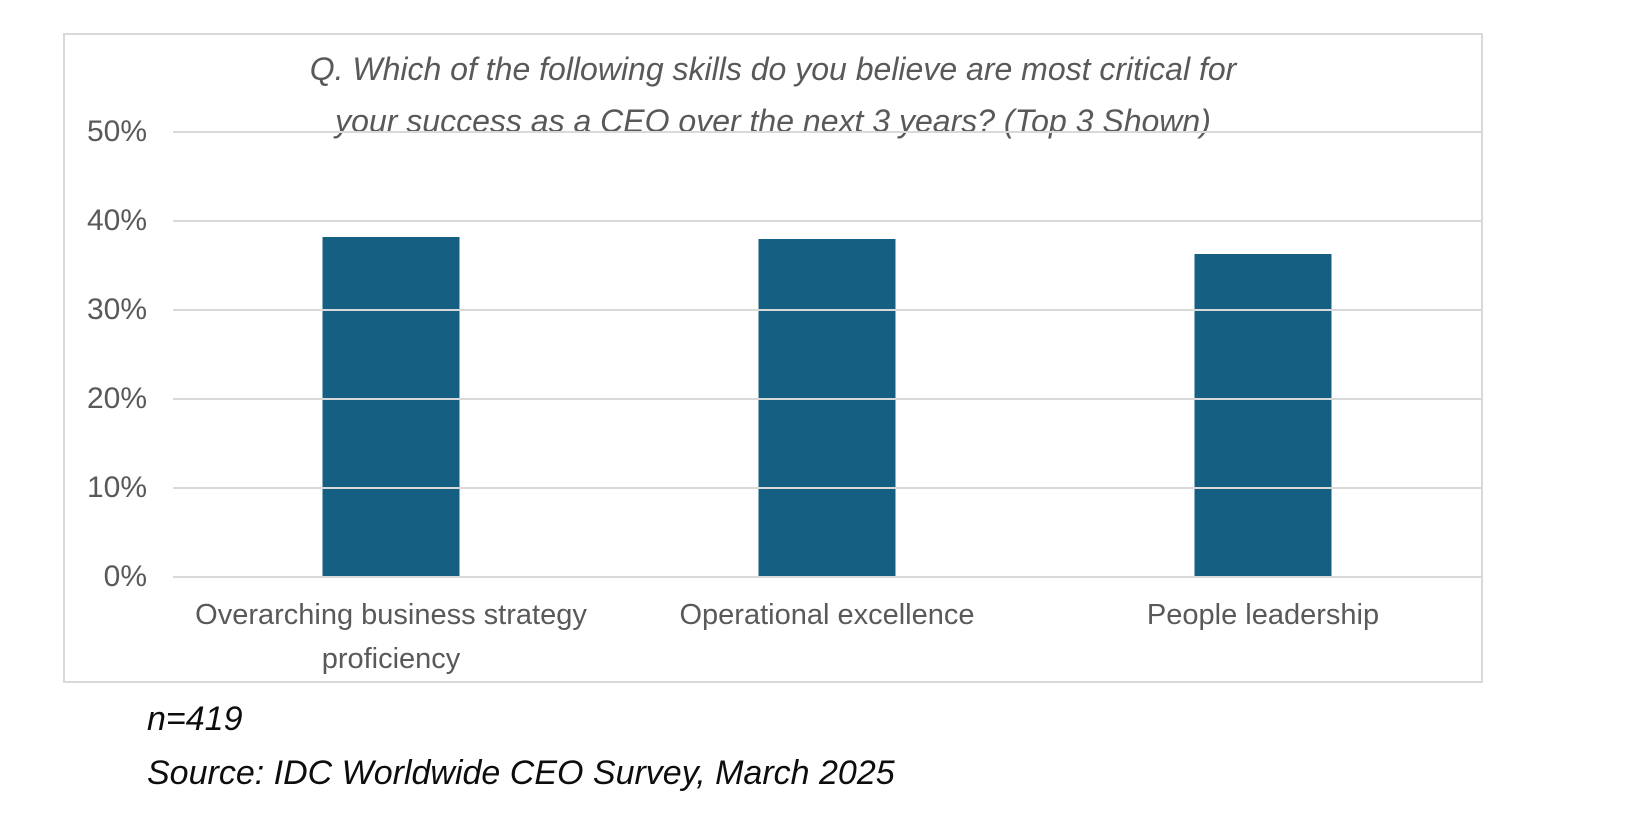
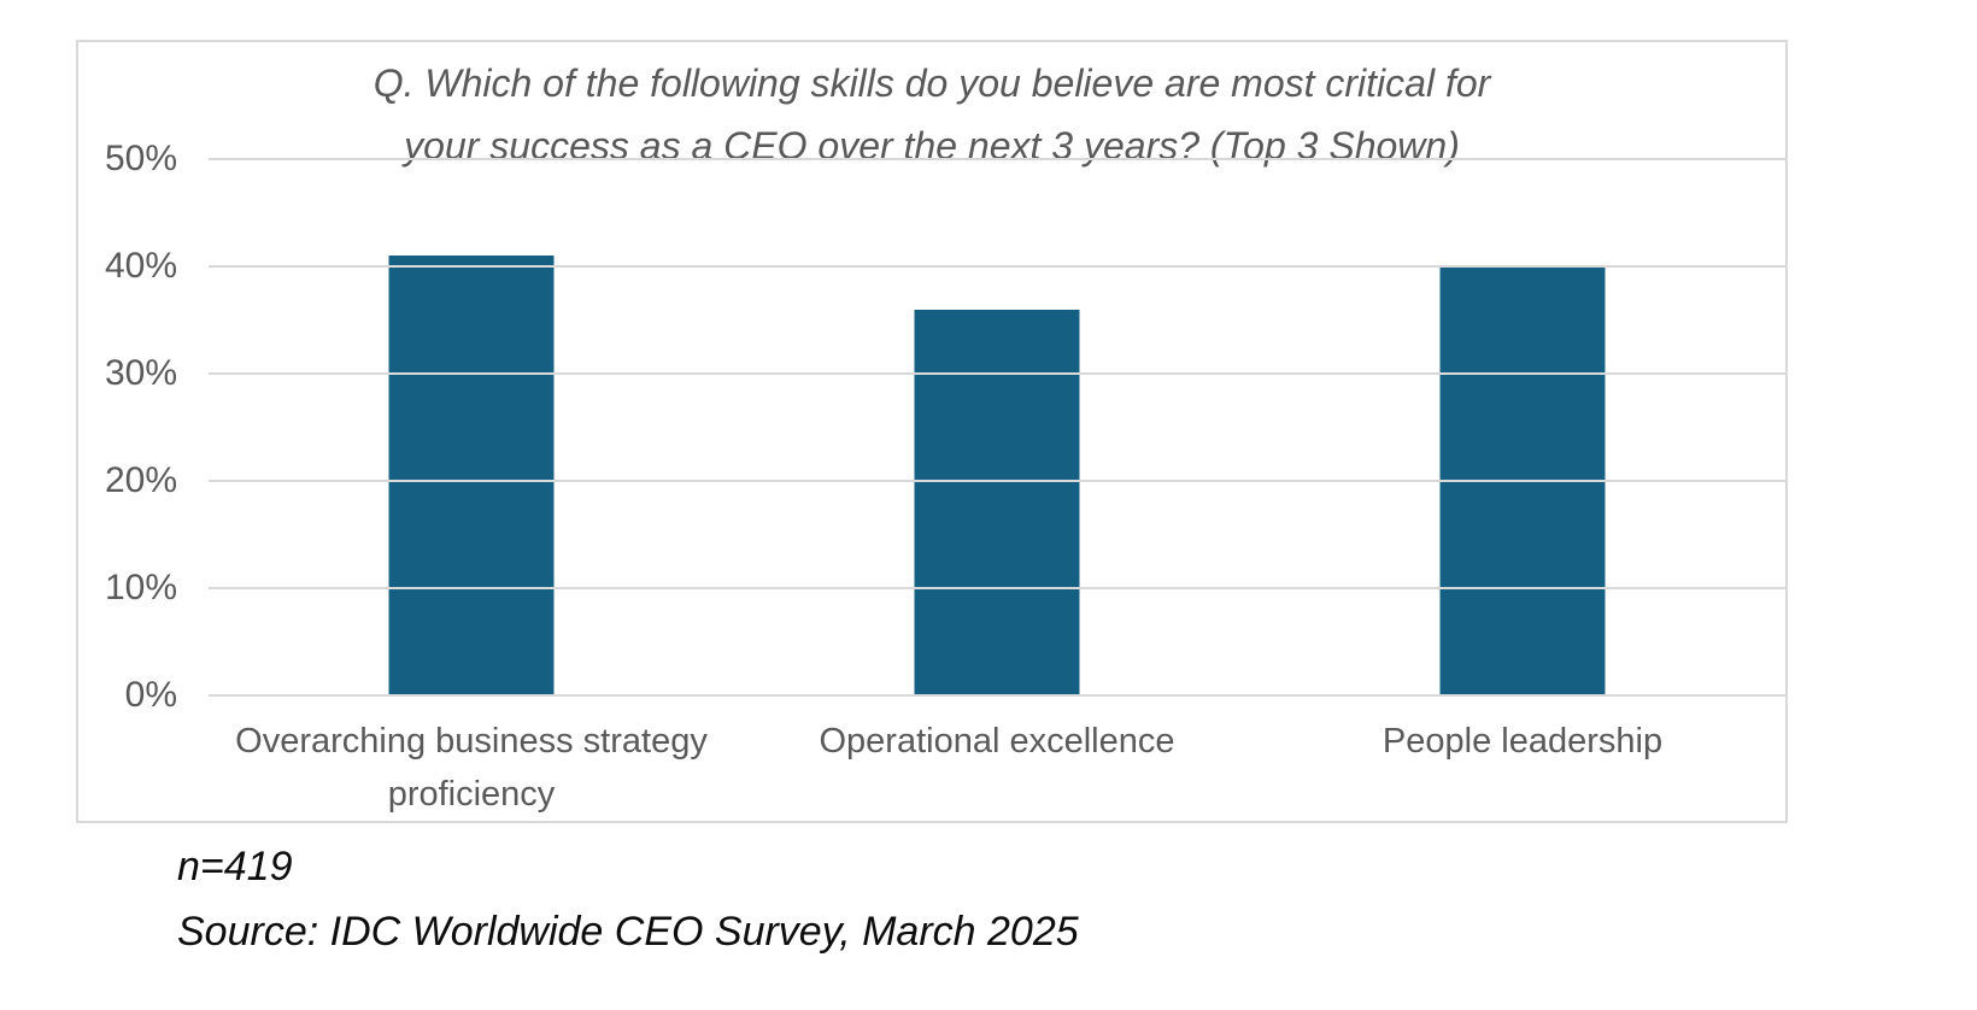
Overarching business strategy proficiency: 38% -> 41%
Operational excellence: 38% -> 36%
People leadership: 36% -> 40%
